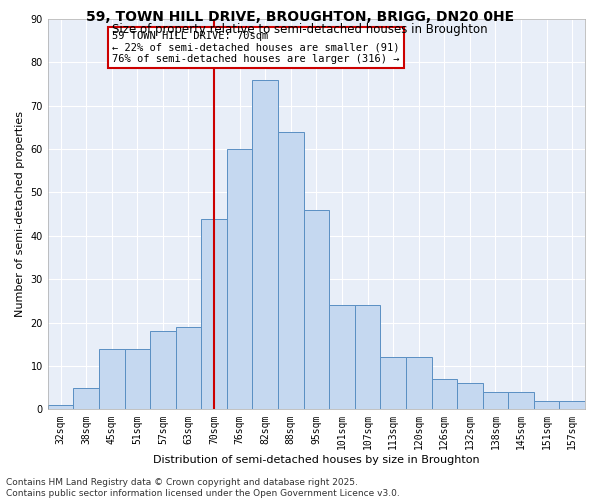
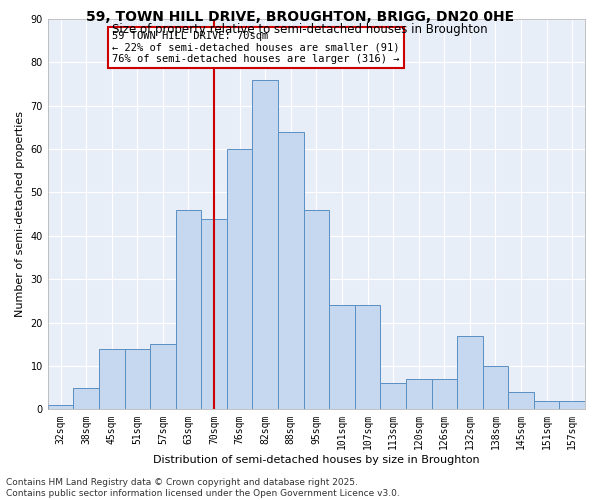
57sqm: 18 -> 15
63sqm: 19 -> 46
113sqm: 12 -> 6
120sqm: 12 -> 7
132sqm: 6 -> 17
138sqm: 4 -> 10
